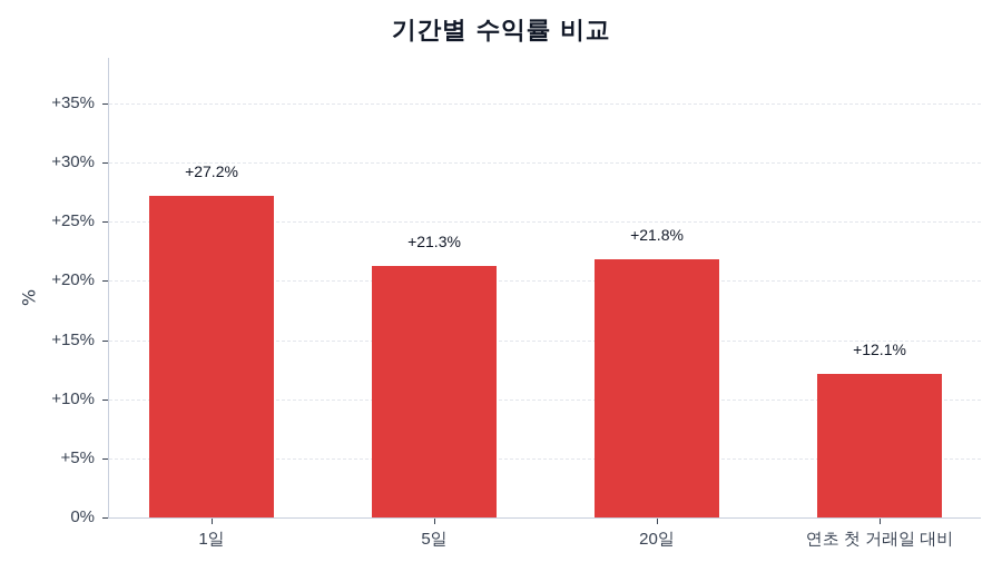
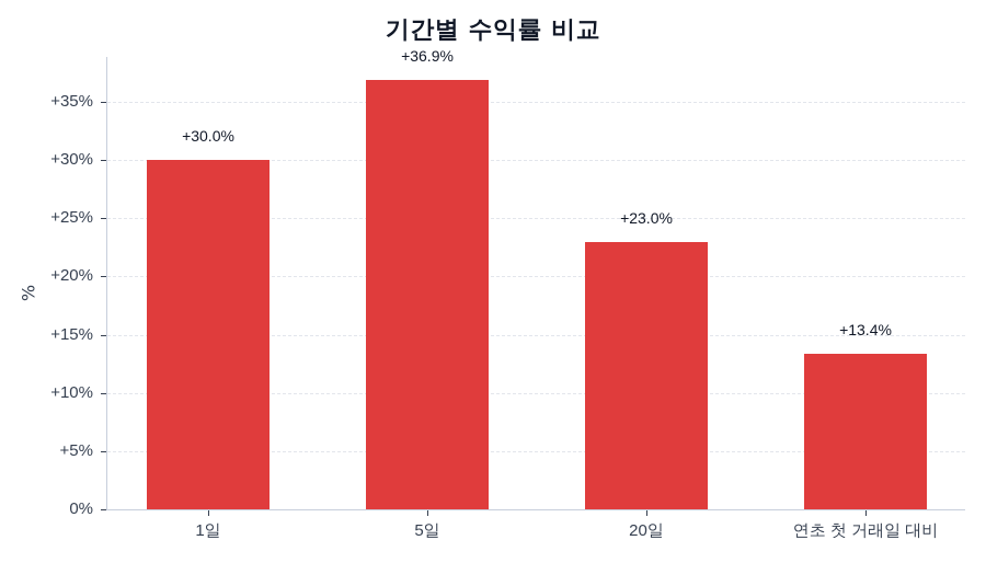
1일: +27.2% -> +30.0%
5일: +21.3% -> +36.9%
20일: +21.8% -> +23.0%
연초 첫 거래일 대비: +12.1% -> +13.4%
